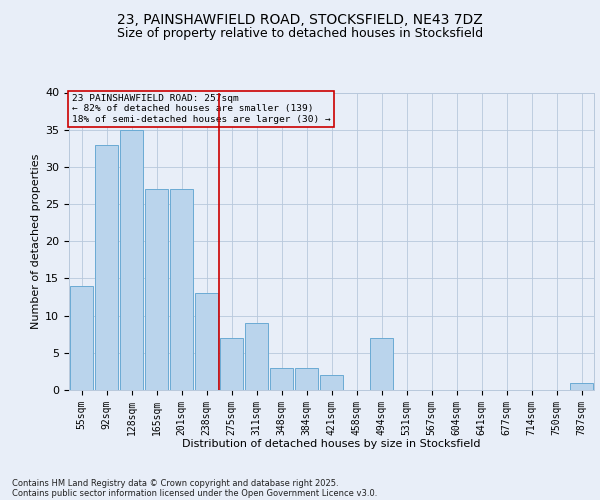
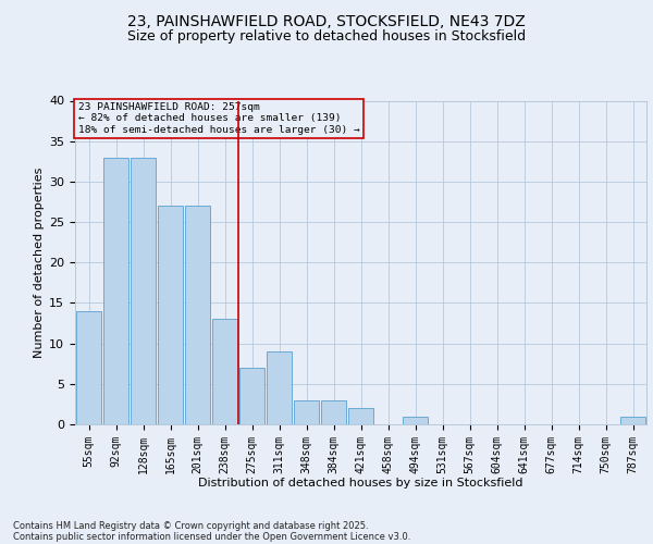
128sqm: 35 -> 33
494sqm: 7 -> 1
